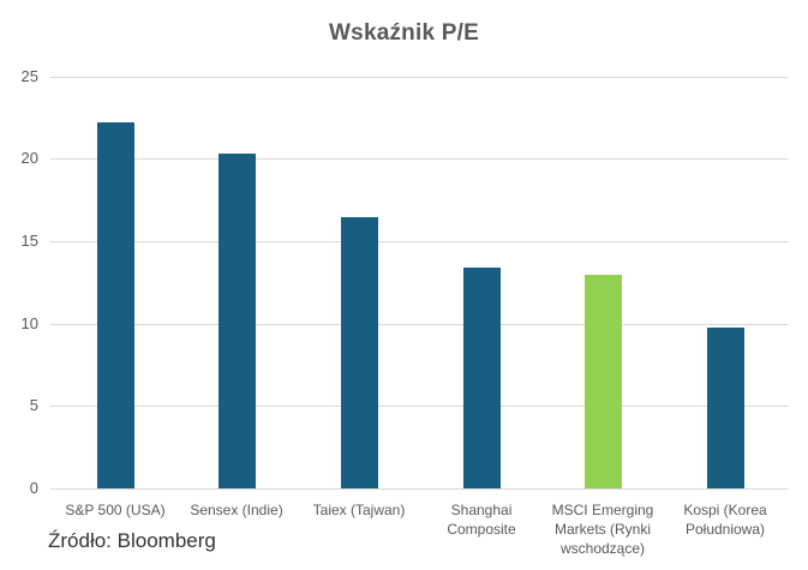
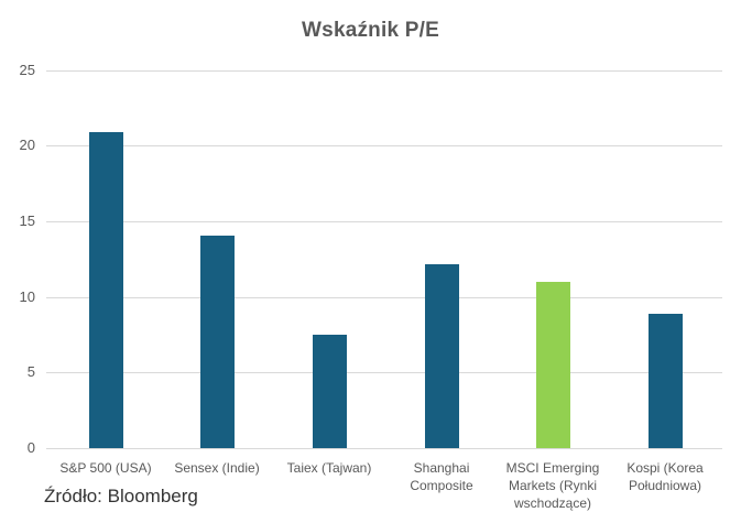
S&P 500 (USA): 22.2 -> 20.9
Sensex (Indie): 20.3 -> 14.1
Taiex (Tajwan): 16.5 -> 7.5
Shanghai Composite: 13.4 -> 12.2
MSCI Emerging Markets (Rynki wschodzące): 13.0 -> 11.0
Kospi (Korea Południowa): 9.8 -> 8.9
